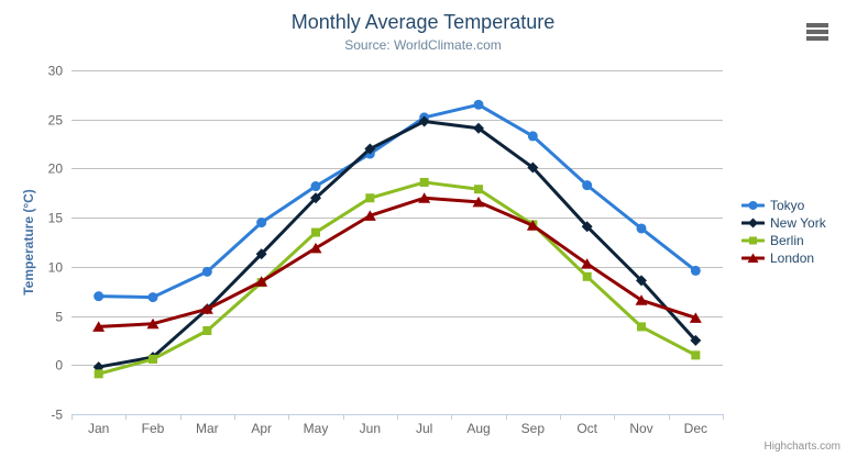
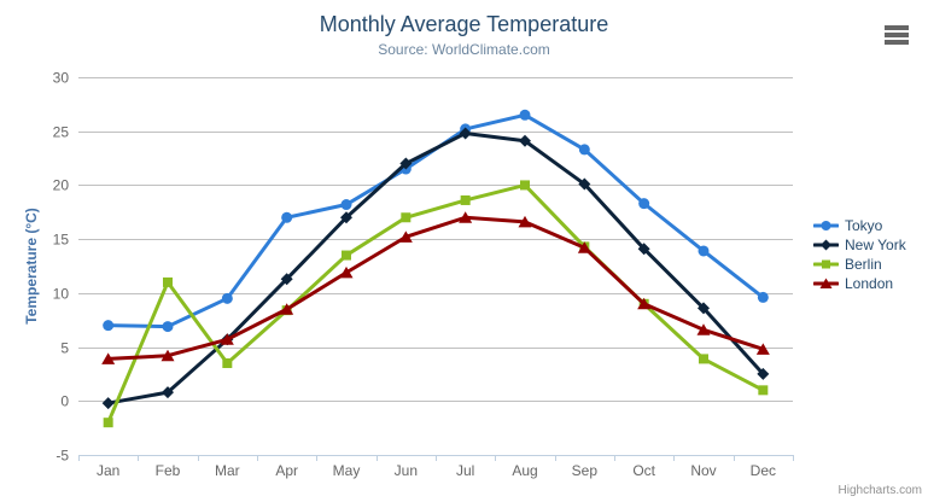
Berlin/Jan: -1 -> -2
Berlin/Feb: 1 -> 11
Tokyo/Apr: 14 -> 17
Berlin/Aug: 18 -> 20
London/Oct: 10 -> 9
